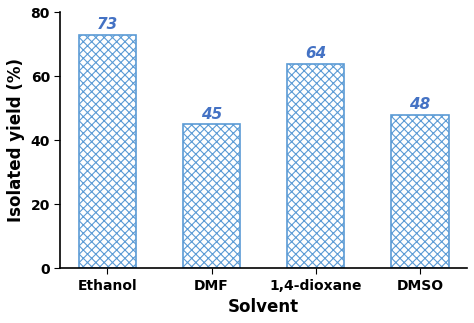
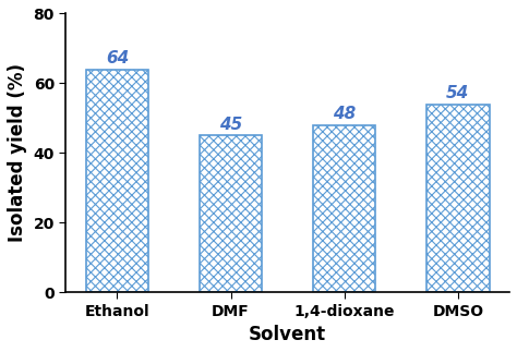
Ethanol: 73 -> 64
1,4-dioxane: 64 -> 48
DMSO: 48 -> 54
